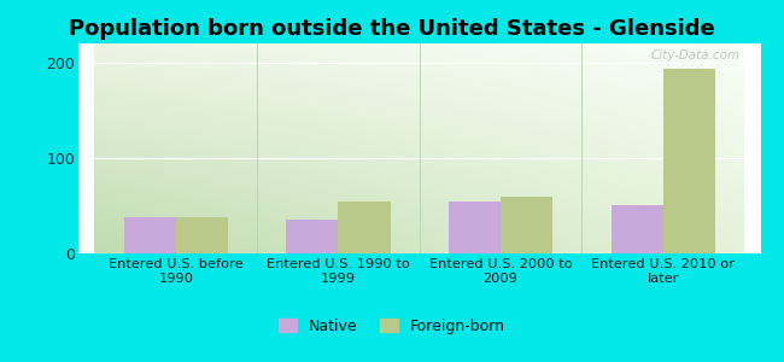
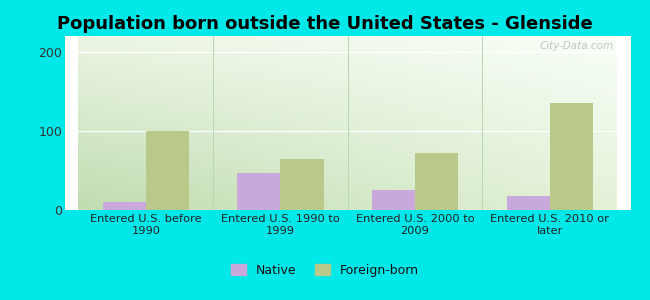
Native/Entered U.S. before 1990: 38 -> 10
Foreign-born/Entered U.S. before 1990: 38 -> 100
Native/Entered U.S. 1990 to 1999: 36 -> 47
Foreign-born/Entered U.S. 1990 to 1999: 54 -> 65
Native/Entered U.S. 2000 to 2009: 54 -> 25
Foreign-born/Entered U.S. 2000 to 2009: 60 -> 72
Native/Entered U.S. 2010 or later: 50 -> 18
Foreign-born/Entered U.S. 2010 or later: 194 -> 135
